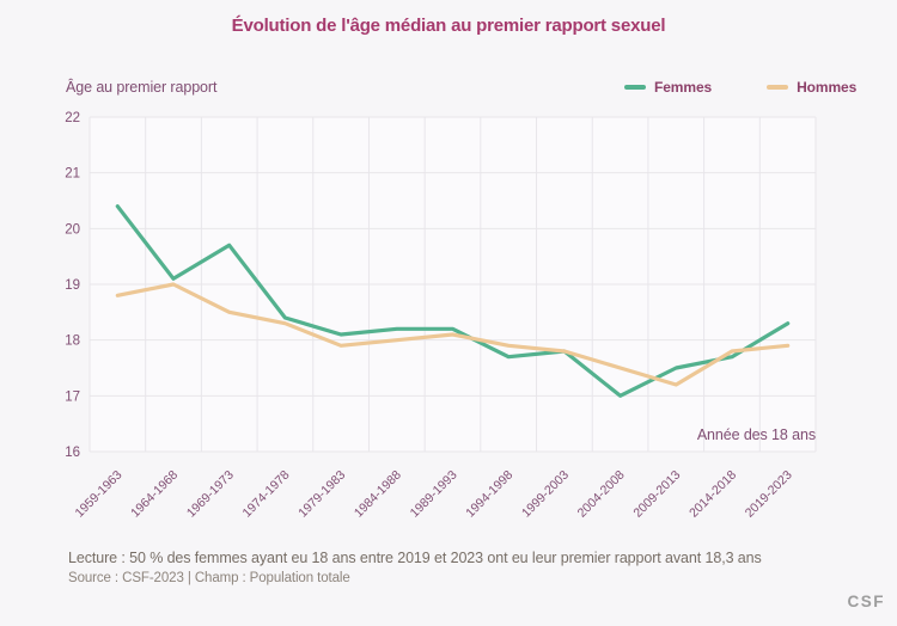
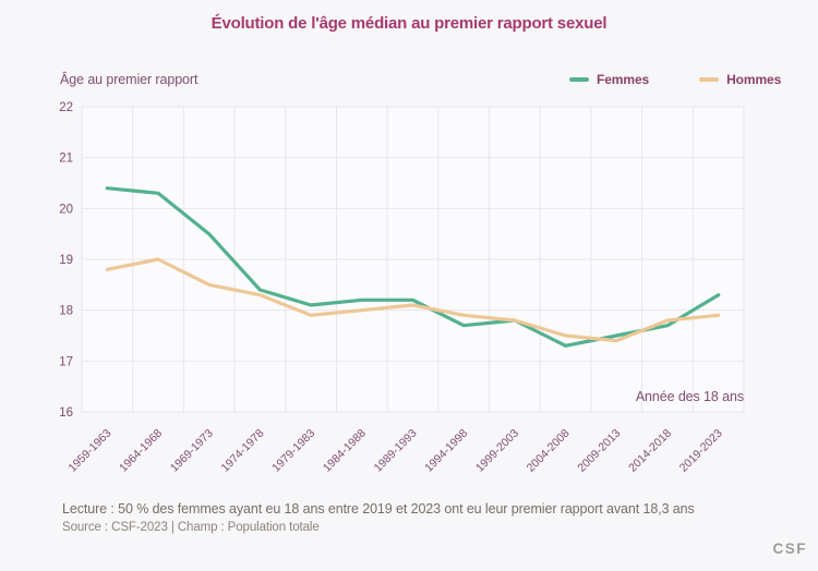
Femmes/1964-1968: 19.1 -> 20.3
Femmes/1969-1973: 19.7 -> 19.5
Femmes/2004-2008: 17.0 -> 17.3
Hommes/2009-2013: 17.2 -> 17.4
